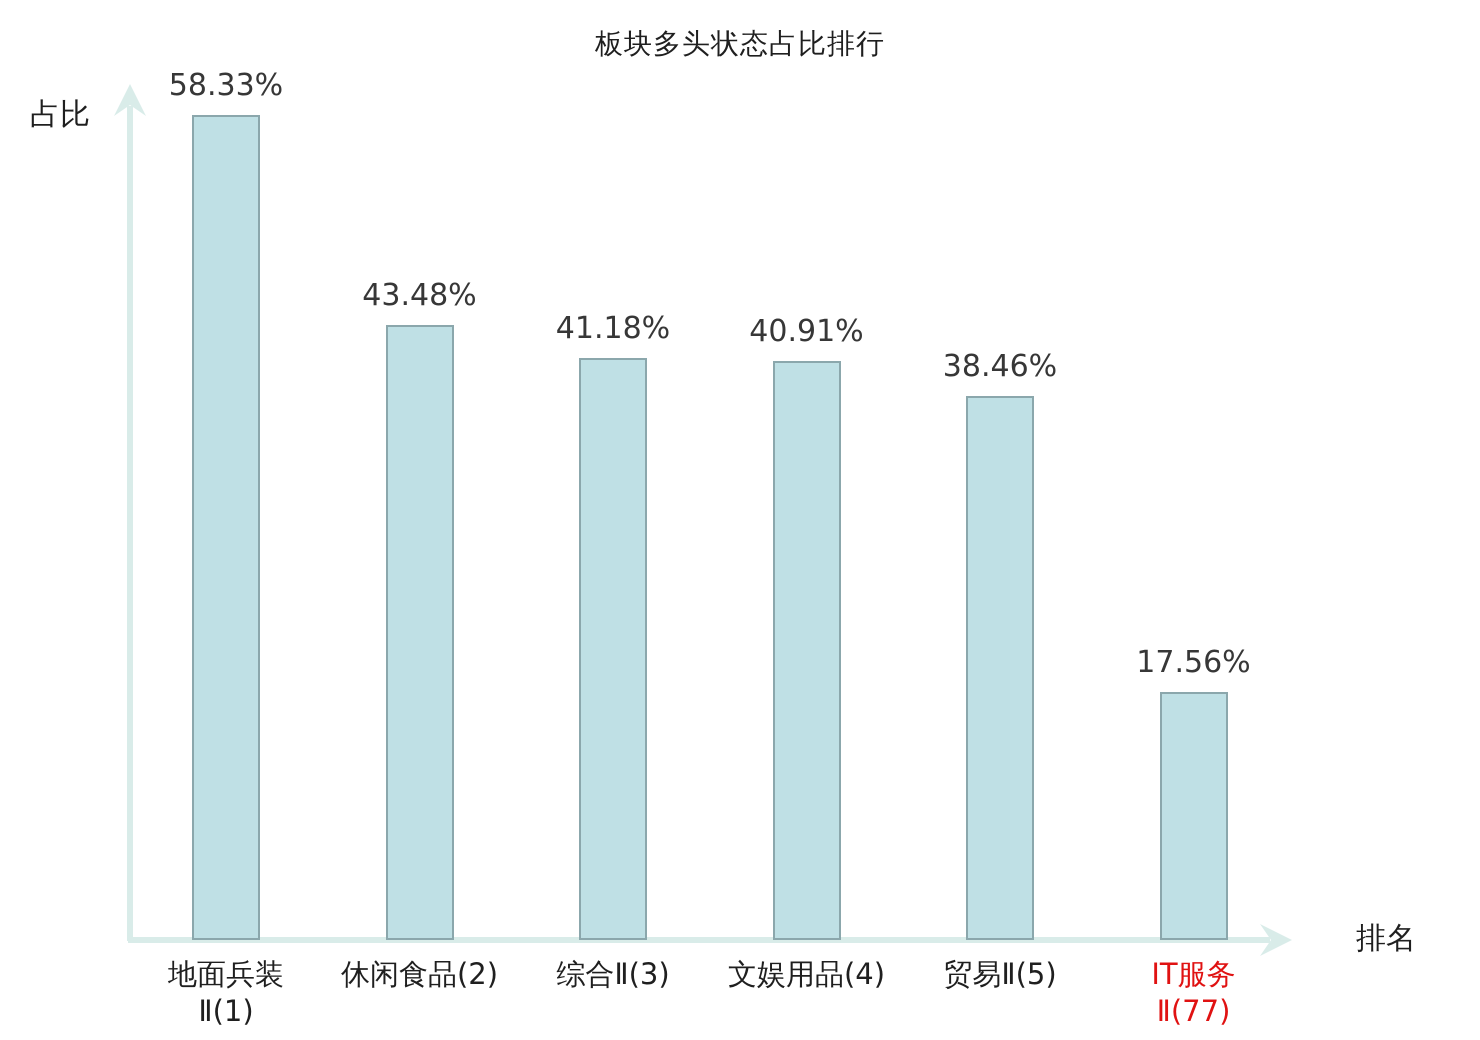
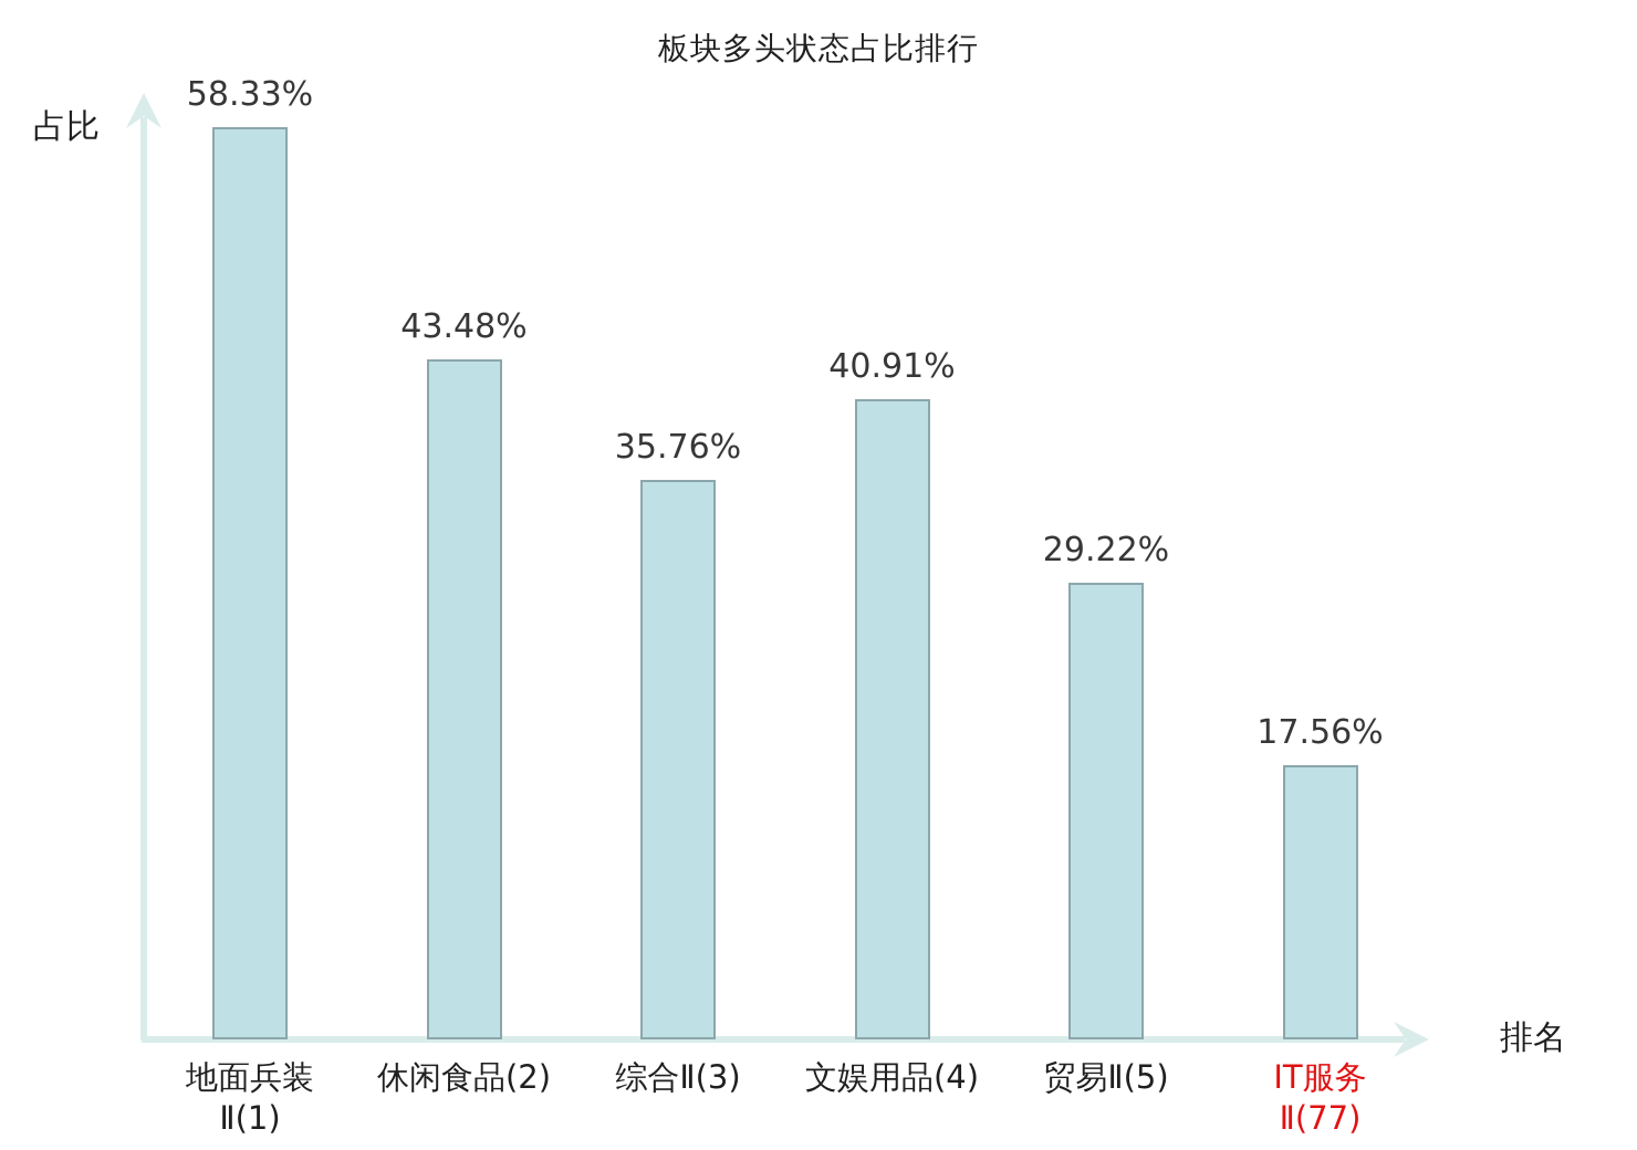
综合Ⅱ(3): 41.18% -> 35.76%
贸易Ⅱ(5): 38.46% -> 29.22%
